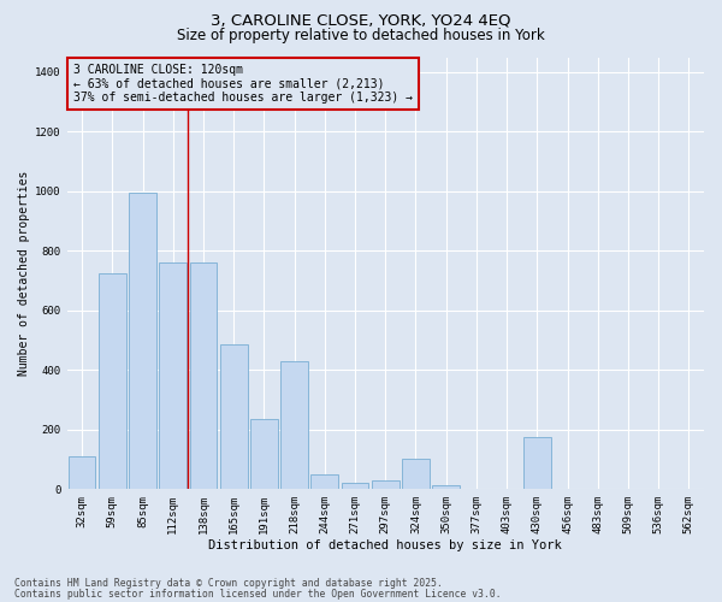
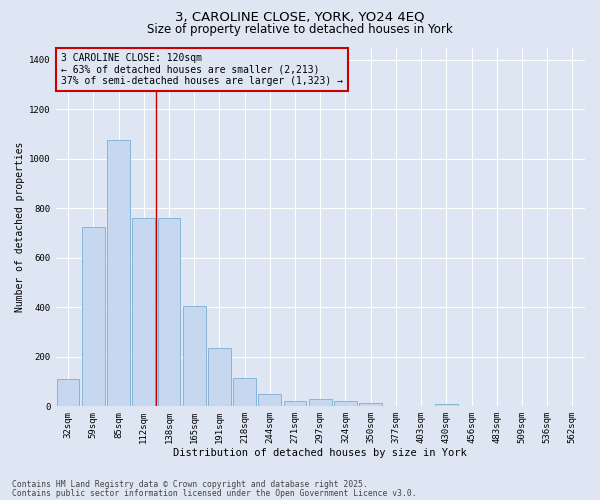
85sqm: 995 -> 1075
165sqm: 485 -> 405
218sqm: 430 -> 115
324sqm: 100 -> 20
430sqm: 175 -> 10
